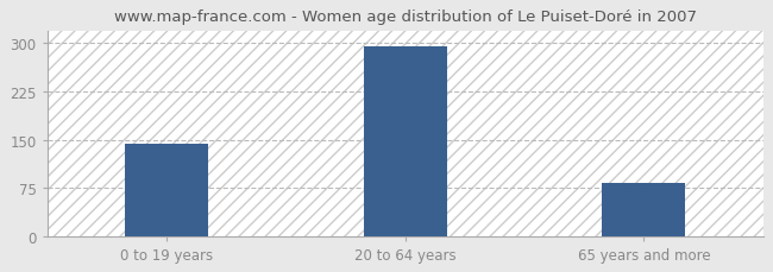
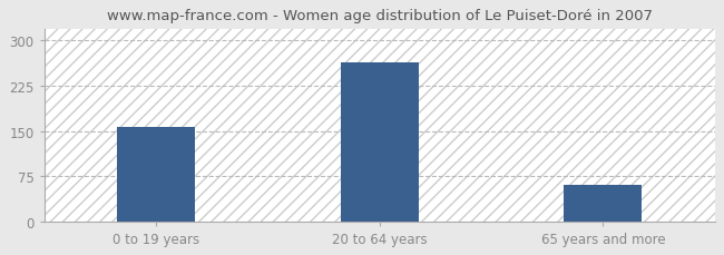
0 to 19 years: 144 -> 156
20 to 64 years: 296 -> 264
65 years and more: 82 -> 60
